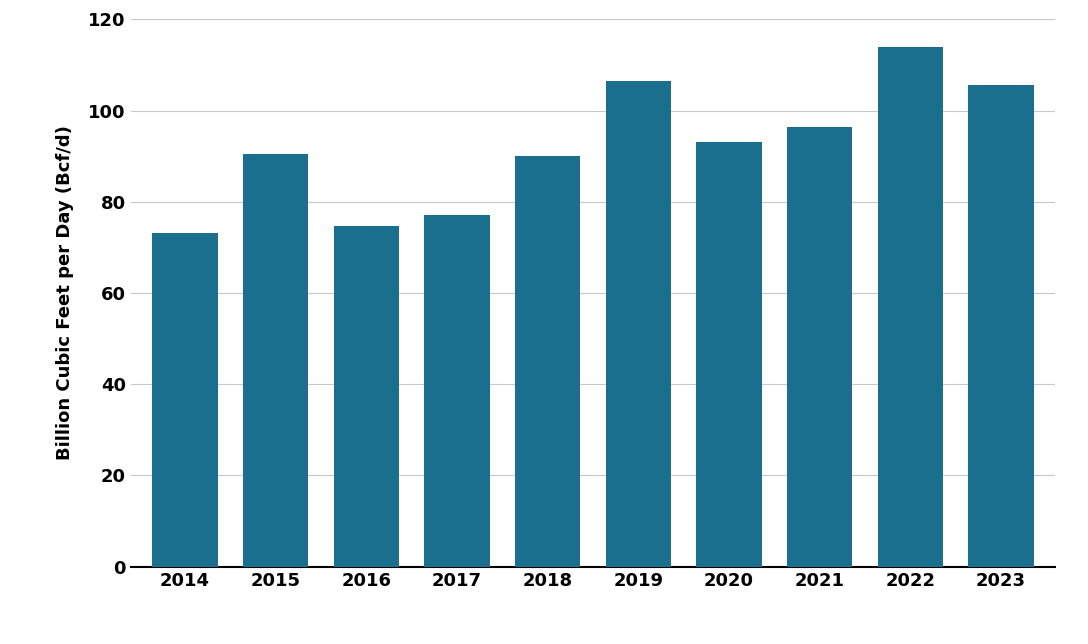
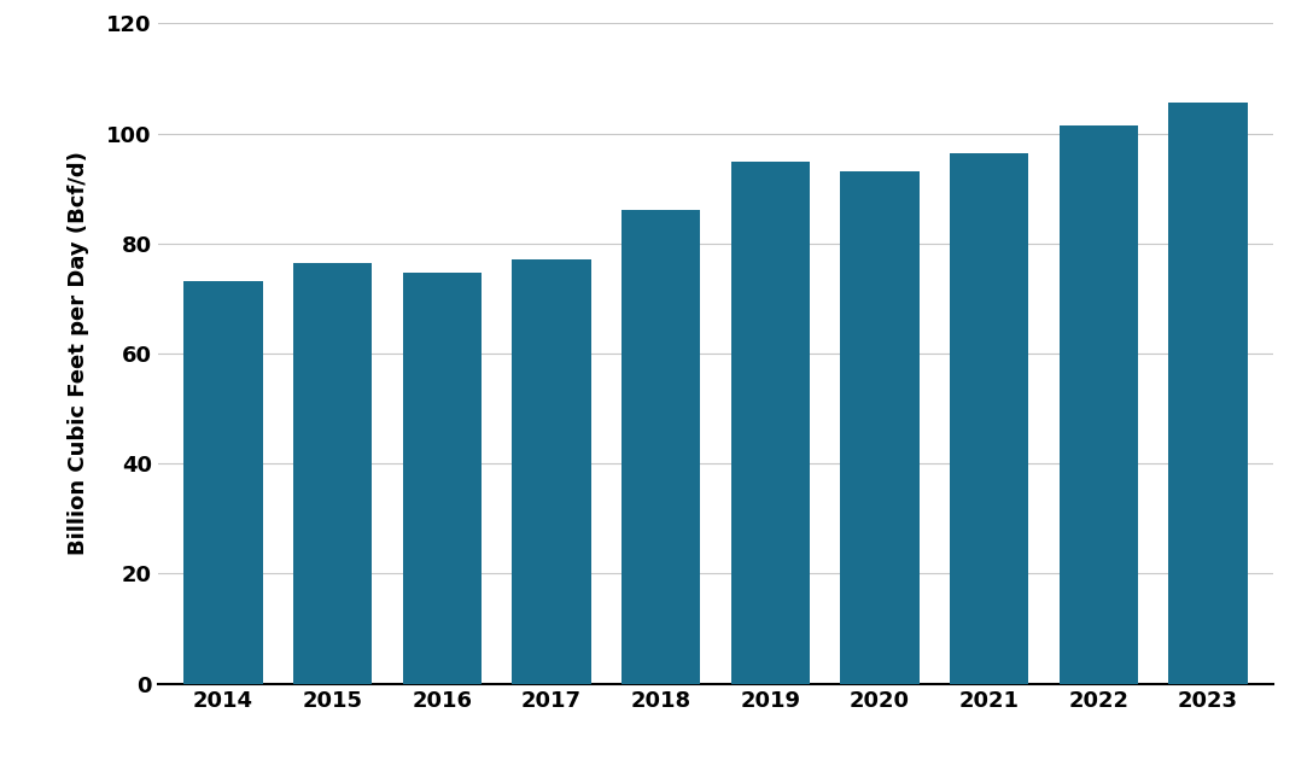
2015: 90.5 -> 76.4
2018: 90.0 -> 86.1
2019: 106.5 -> 94.8
2022: 114.0 -> 101.4
